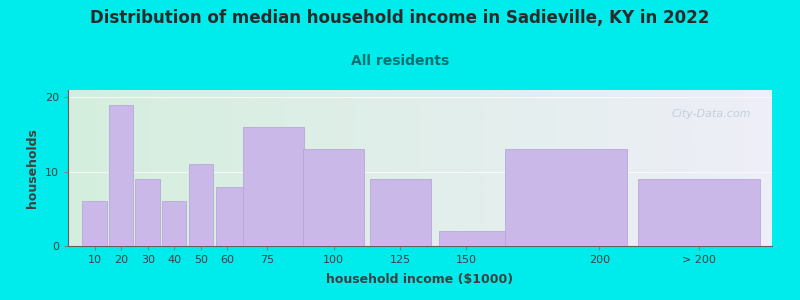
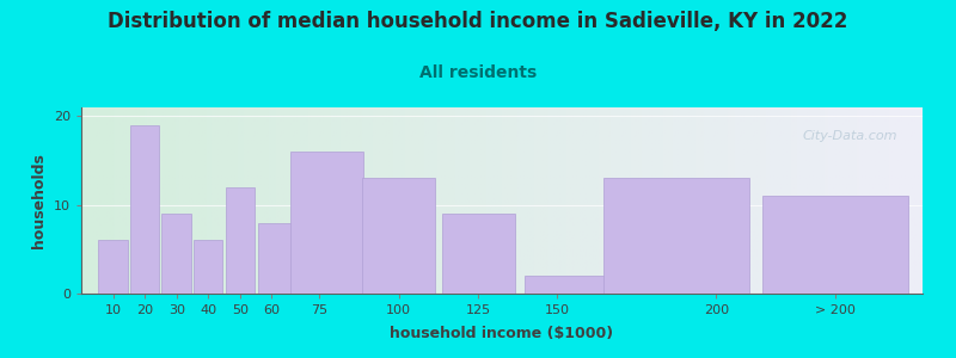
50: 11 -> 12
> 200: 9 -> 11
